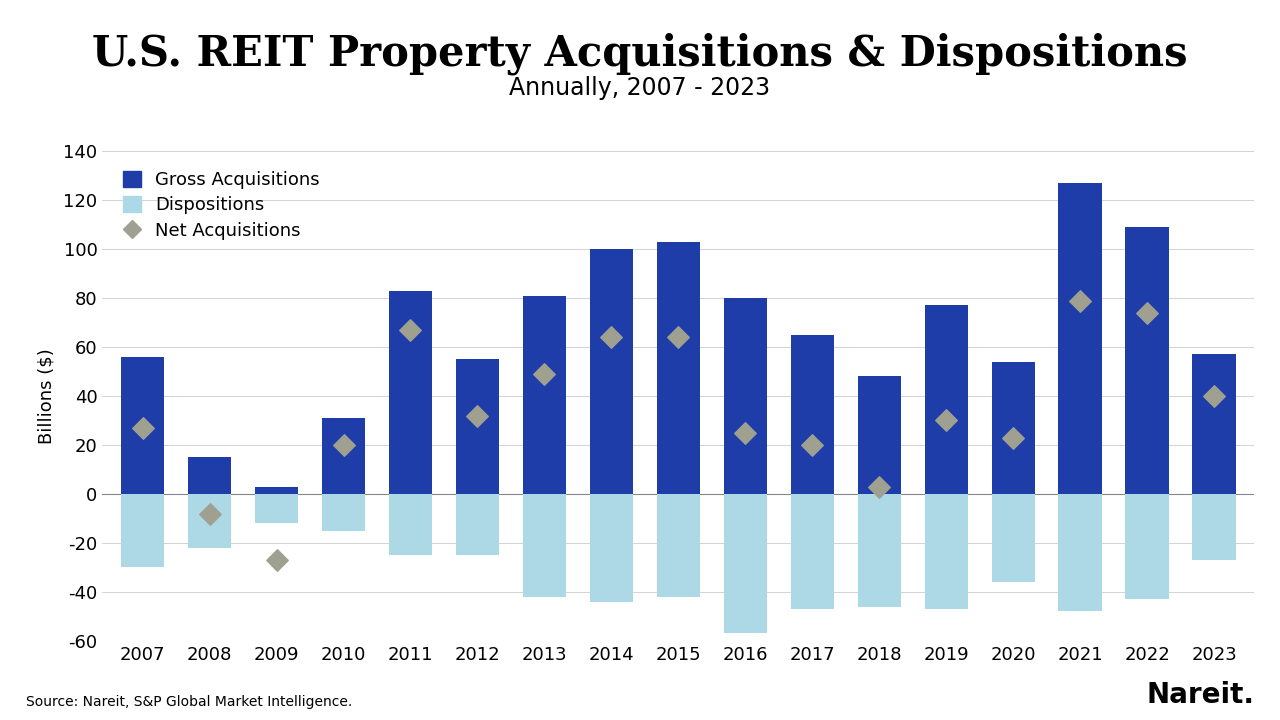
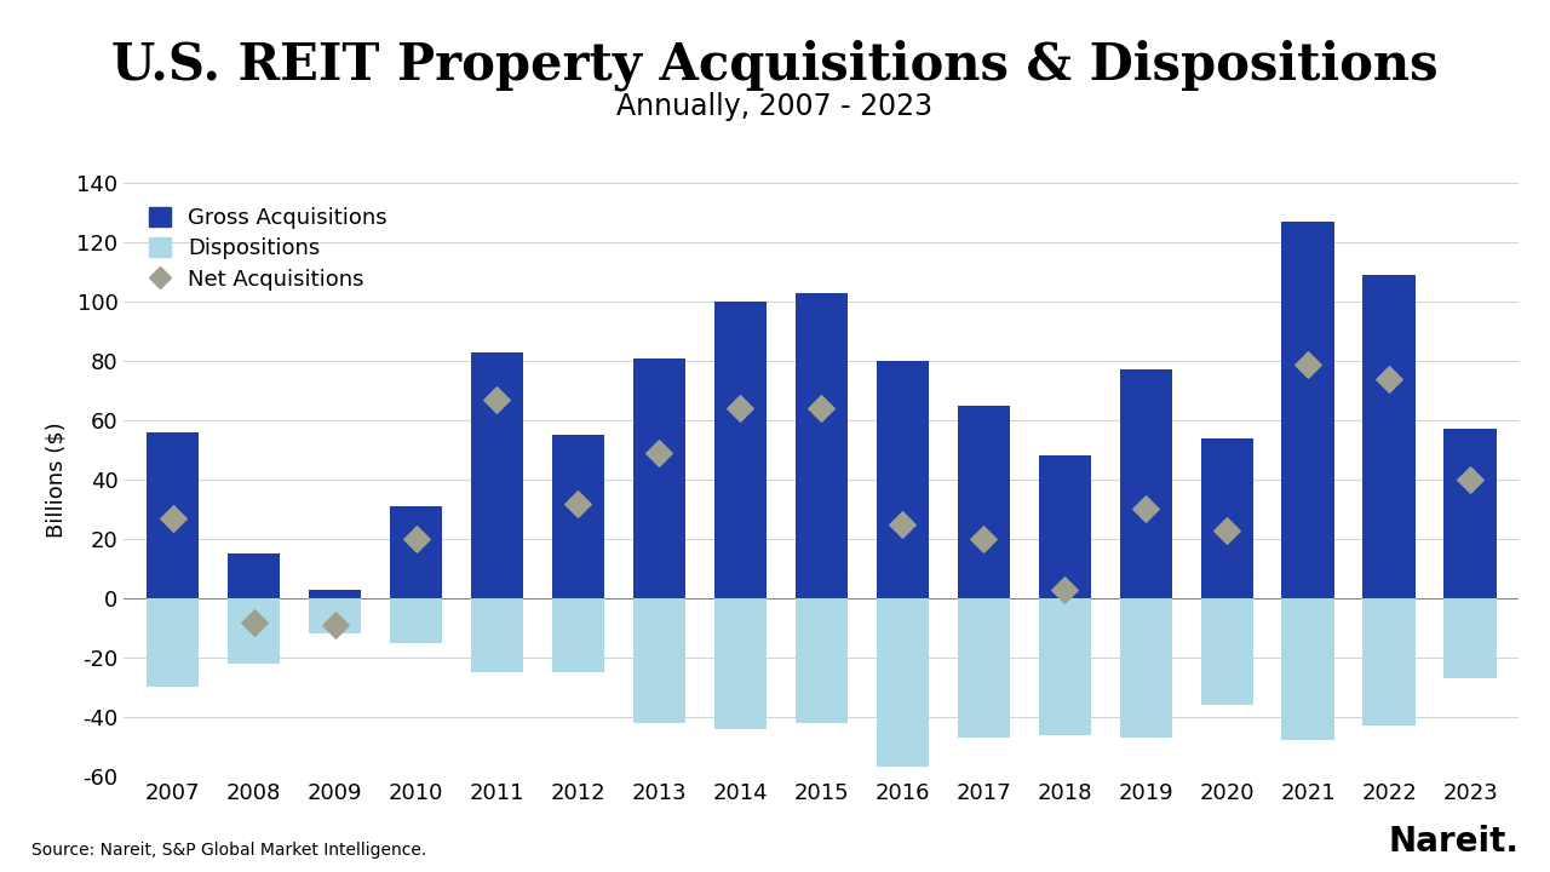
Net Acquisitions/2009: -27 -> -9
